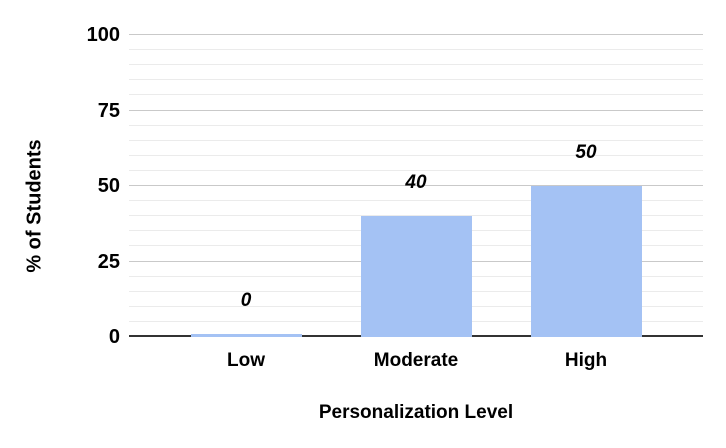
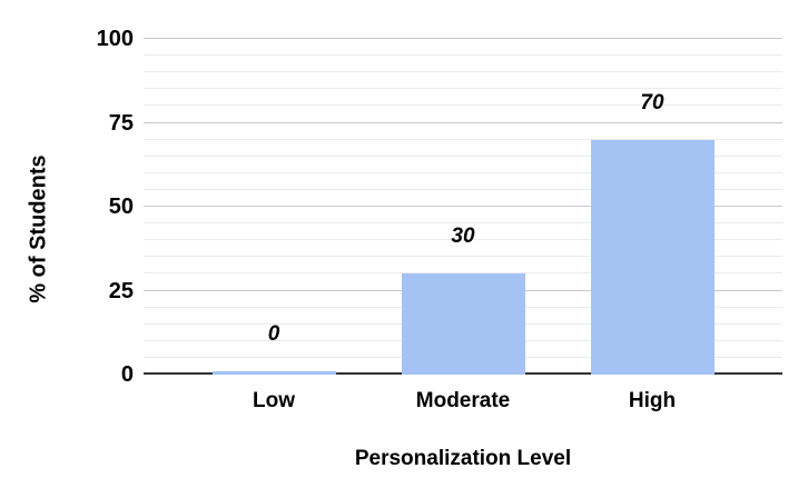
Moderate: 40 -> 30
High: 50 -> 70
